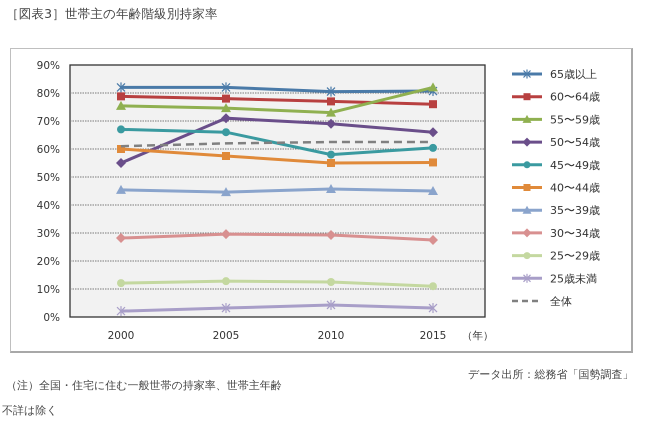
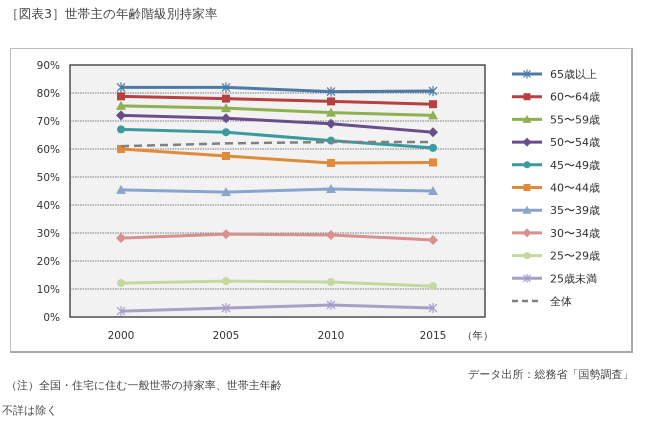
50〜54歳/2000: 55% -> 72%
45〜49歳/2010: 58% -> 63%
55〜59歳/2015: 82% -> 72%
